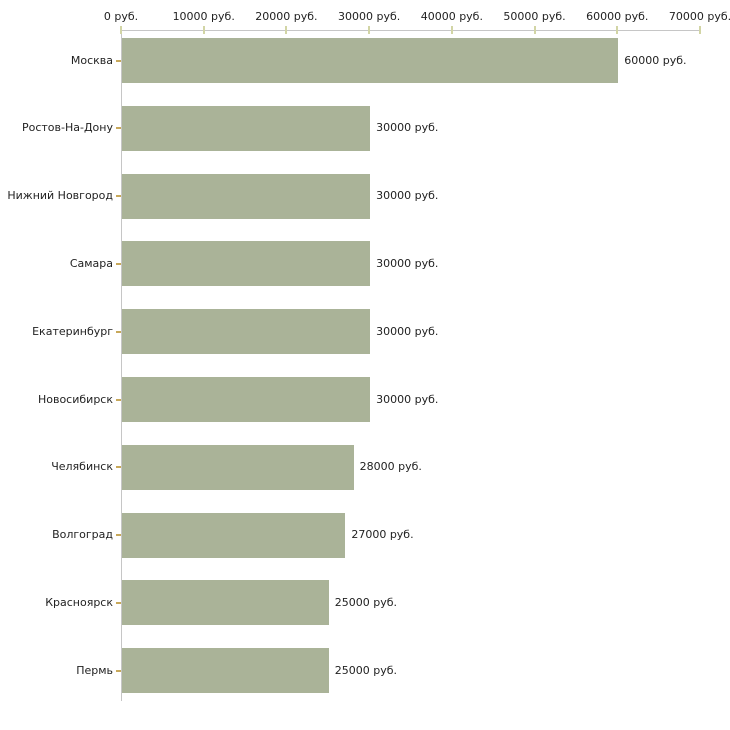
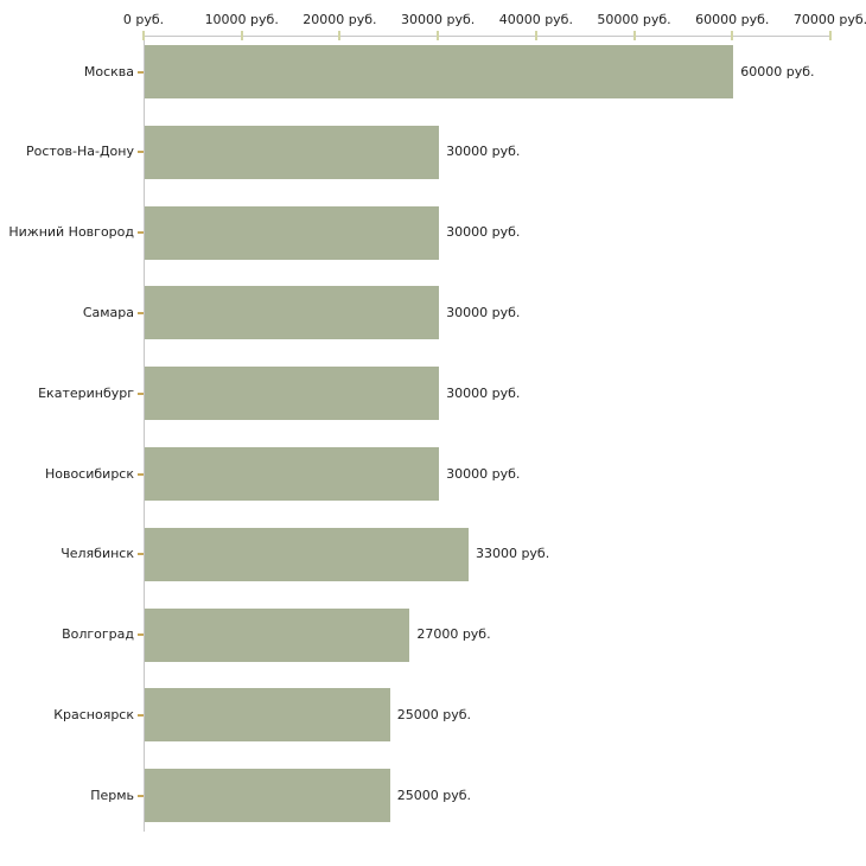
Челябинск: 28000 -> 33000
